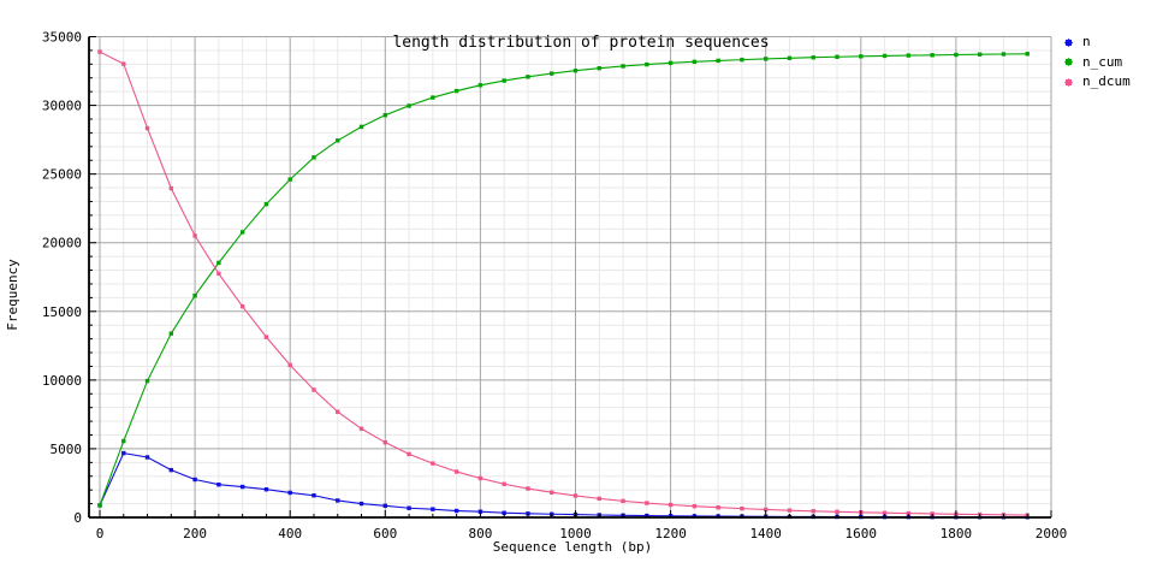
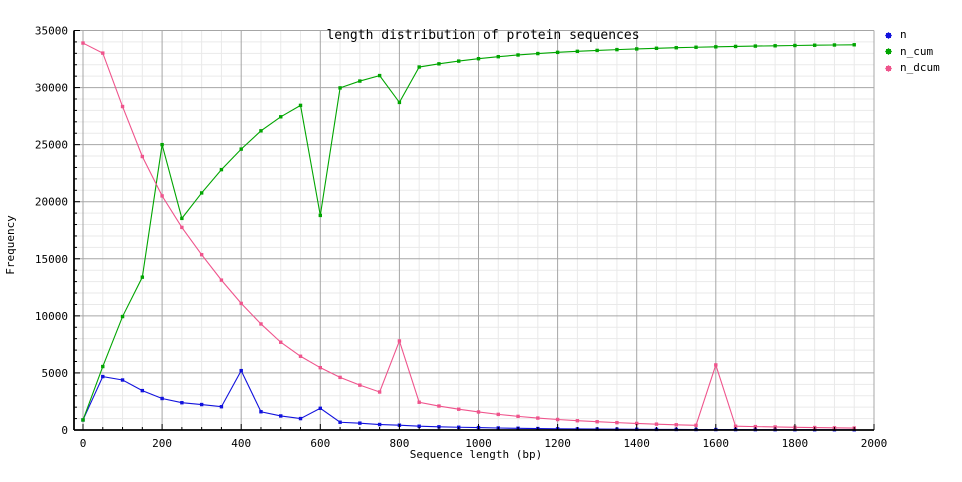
n_cum/200: 16200 -> 25000
n/400: 1800 -> 5200
n/600: 800 -> 1900
n_cum/600: 29300 -> 18800
n_cum/800: 31500 -> 28700
n_dcum/800: 2800 -> 7800
n_dcum/1600: 400 -> 5700
